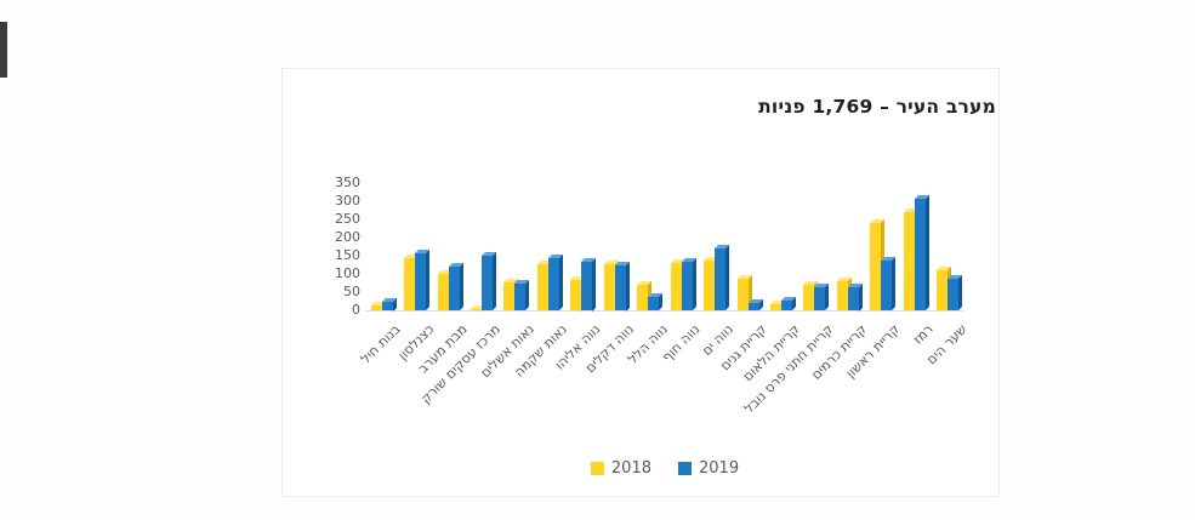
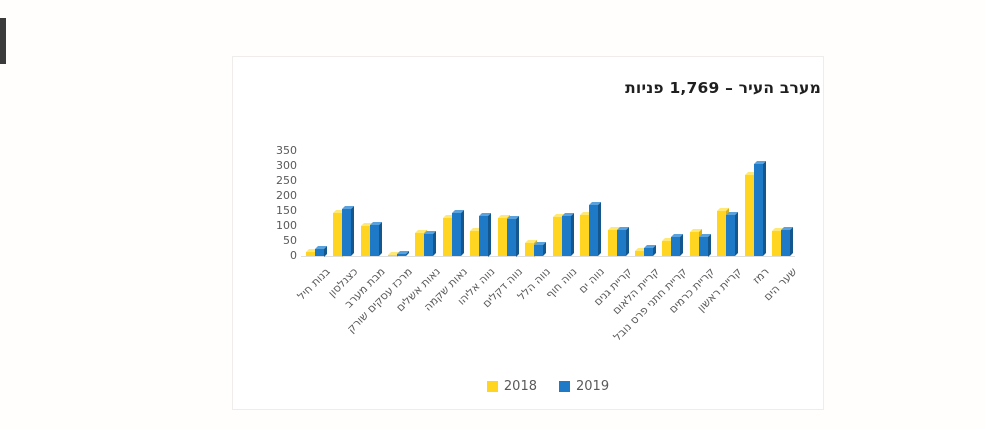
2019/מבת מערב: 120 -> 100
2019/מרכז עסקים שורק: 150 -> 10
2018/נווה הלל: 70 -> 40
2019/קריית גנים: 20 -> 90
2018/קריית חתני פרס נובל: 70 -> 50
2018/קריית ראשון: 240 -> 150
2018/שער הים: 110 -> 80
